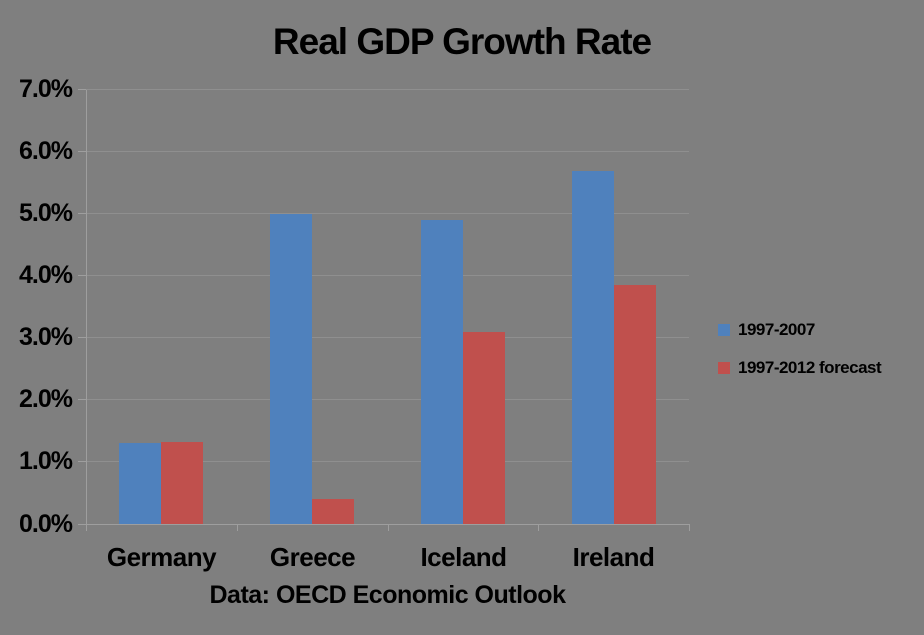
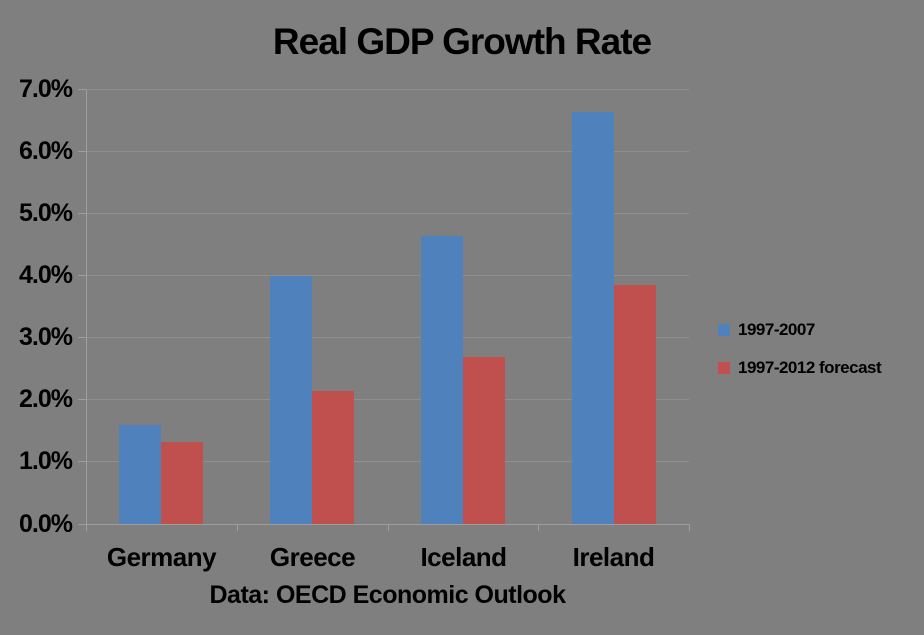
1997-2007/Germany: 1.3% -> 1.6%
1997-2007/Greece: 5.0% -> 4.0%
1997-2012 forecast/Greece: 0.4% -> 2.1%
1997-2007/Iceland: 4.9% -> 4.7%
1997-2012 forecast/Iceland: 3.1% -> 2.7%
1997-2007/Ireland: 5.7% -> 6.7%
